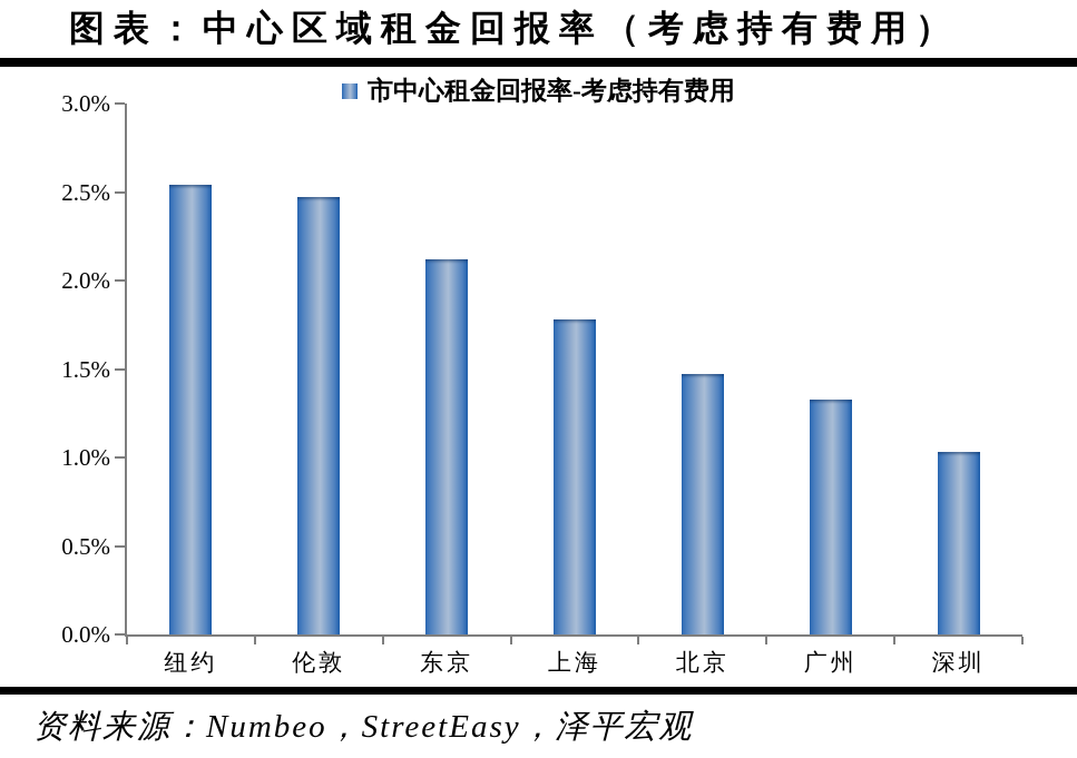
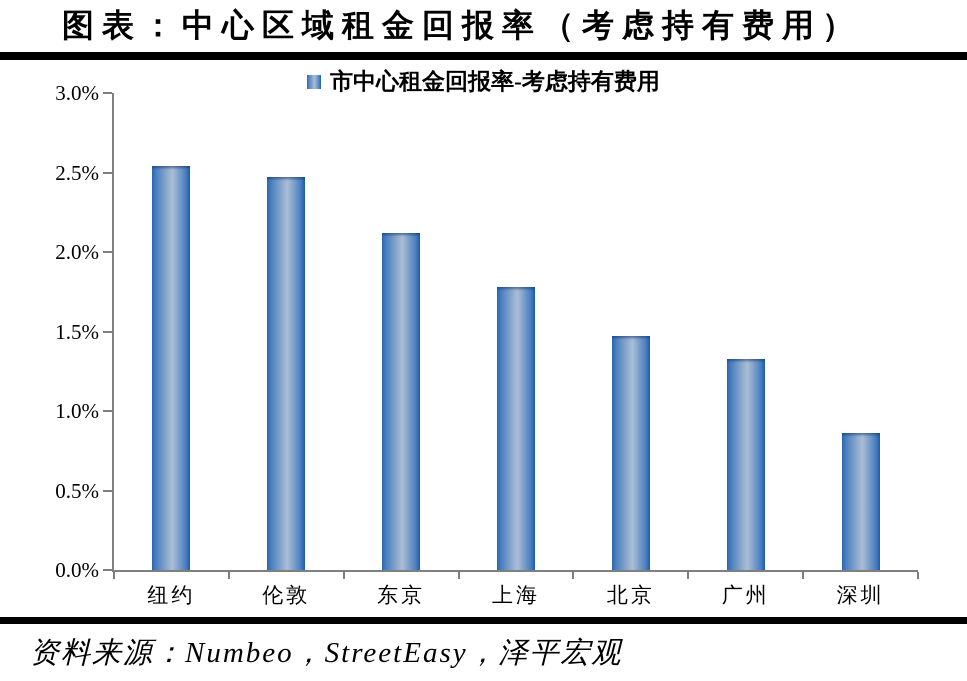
深圳: 1.03% -> 0.86%
